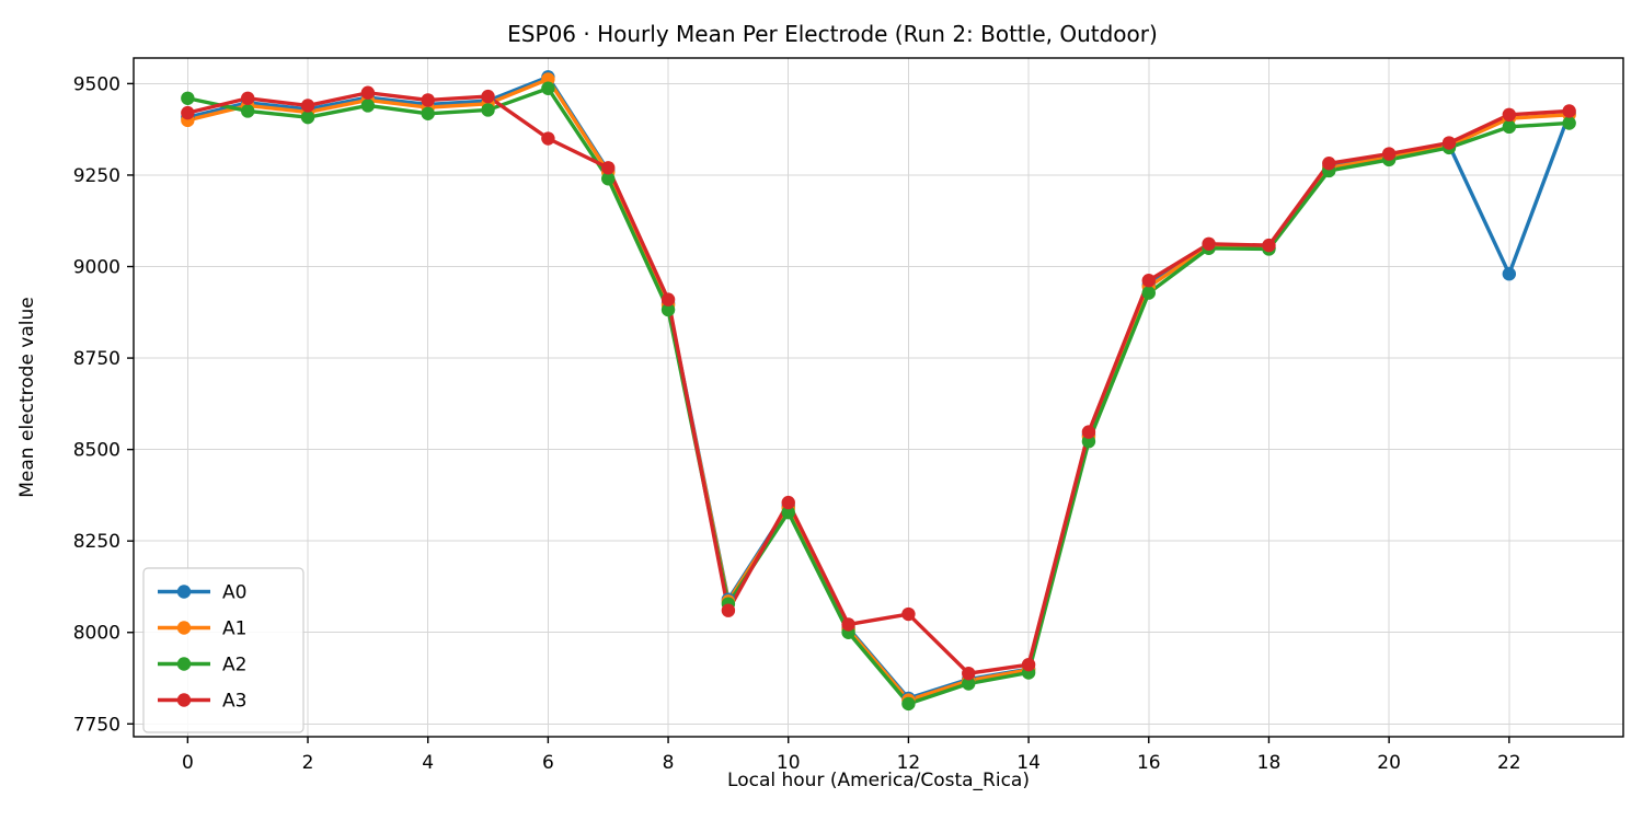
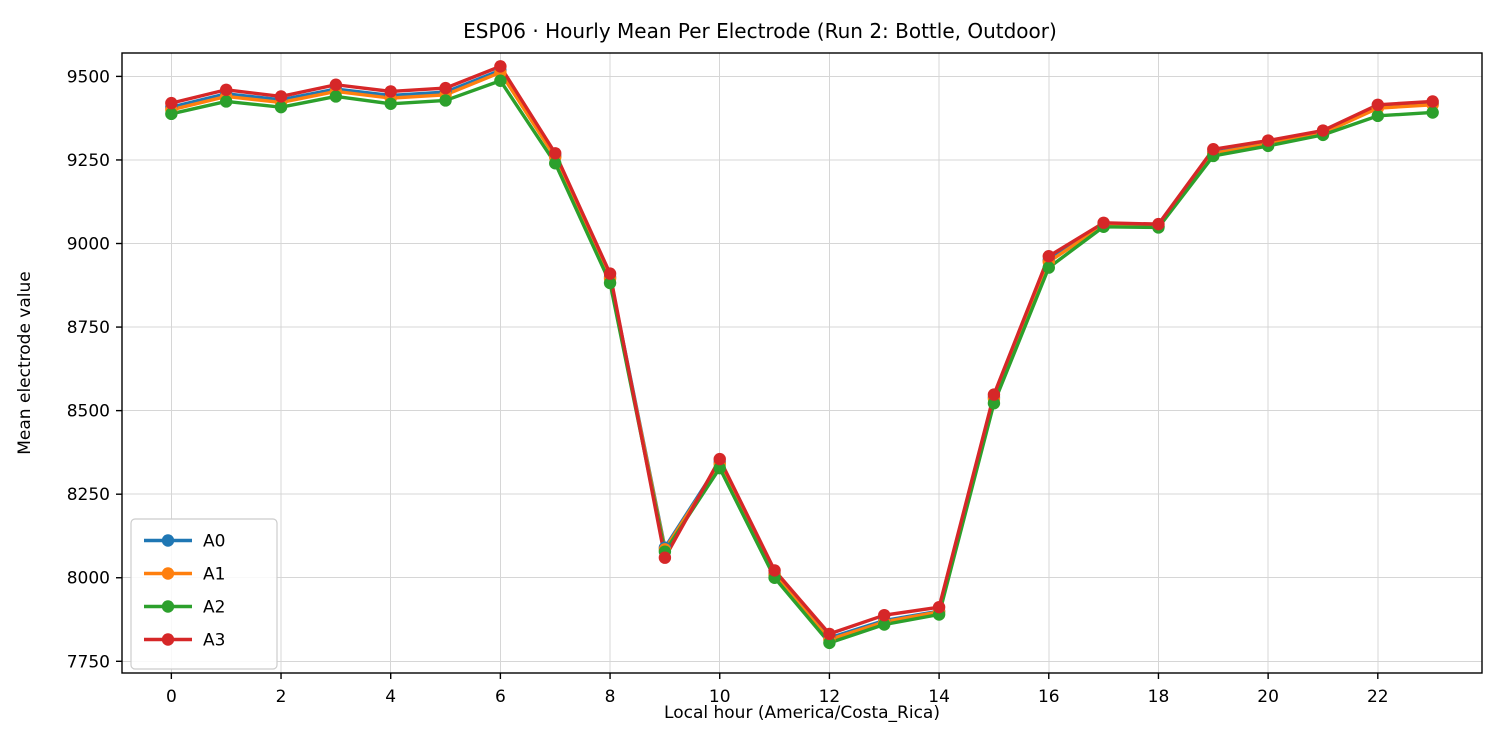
A2/0: 9460 -> 9390
A3/6: 9350 -> 9530
A3/12: 8050 -> 7830
A0/22: 8980 -> 9410
